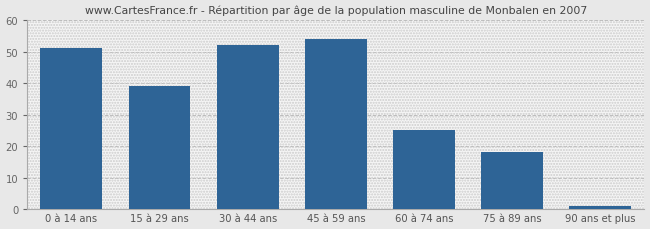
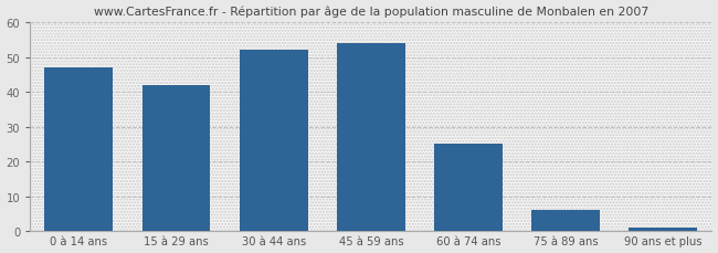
0 à 14 ans: 51 -> 47
15 à 29 ans: 39 -> 42
75 à 89 ans: 18 -> 6
